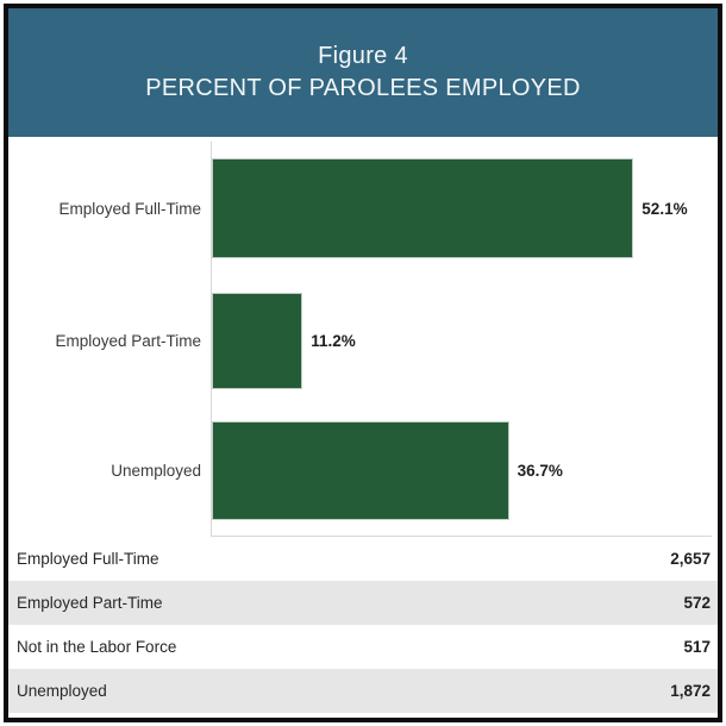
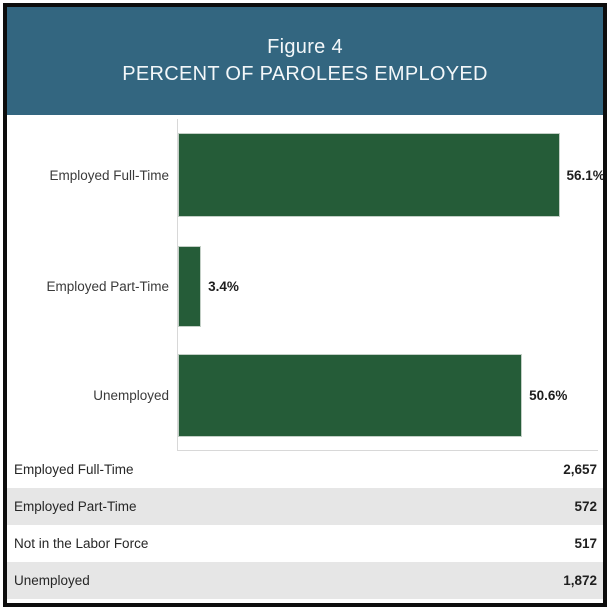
Employed Full-Time: 52.1% -> 56.1%
Employed Part-Time: 11.2% -> 3.4%
Unemployed: 36.7% -> 50.6%
